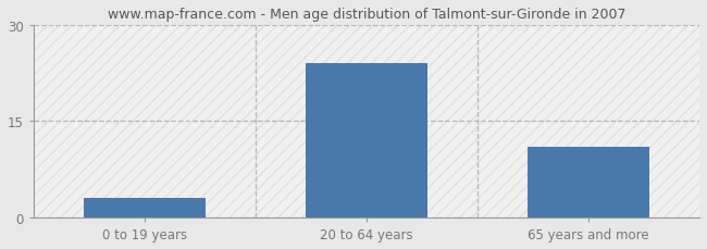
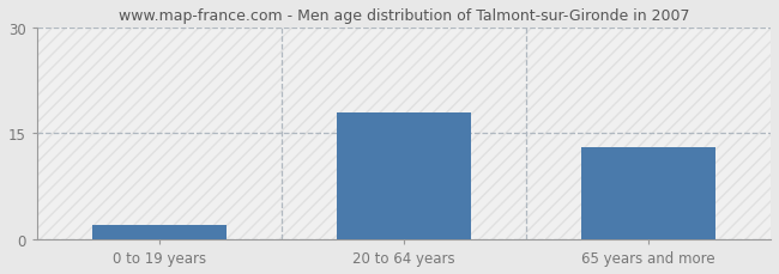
0 to 19 years: 3 -> 2
20 to 64 years: 24 -> 18
65 years and more: 11 -> 13
